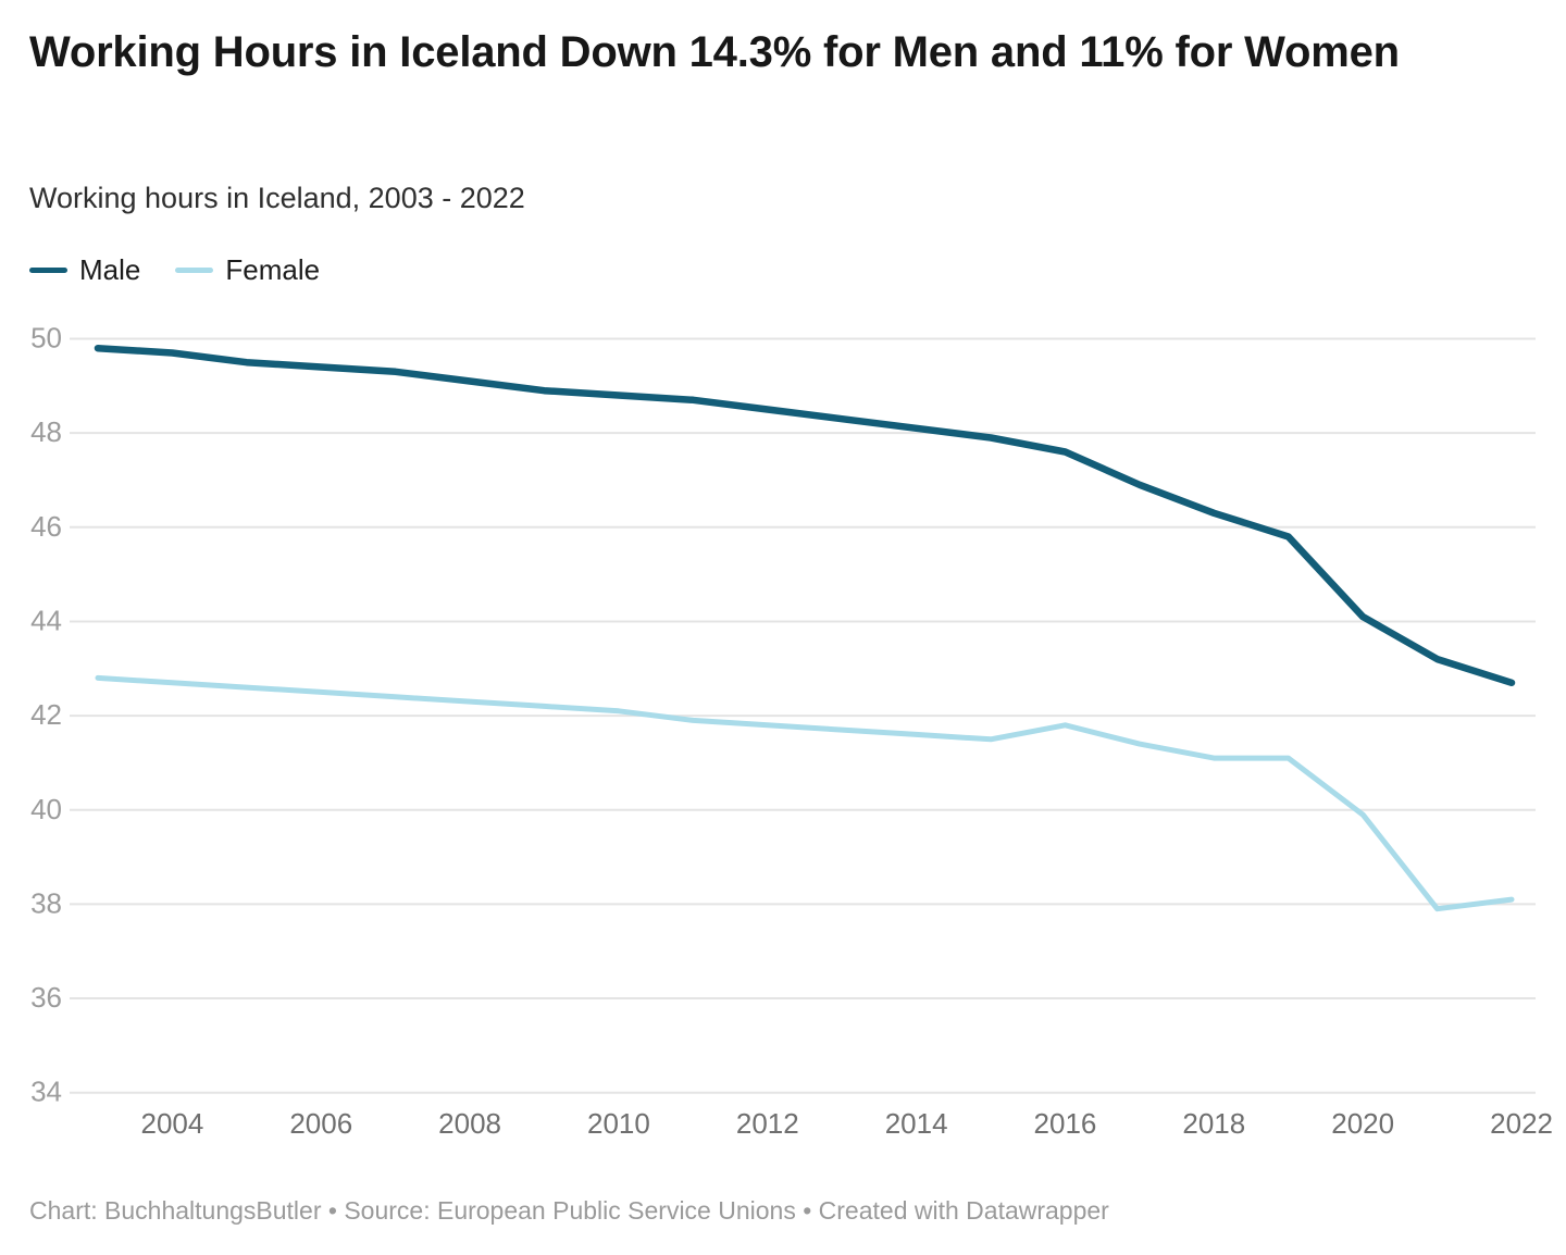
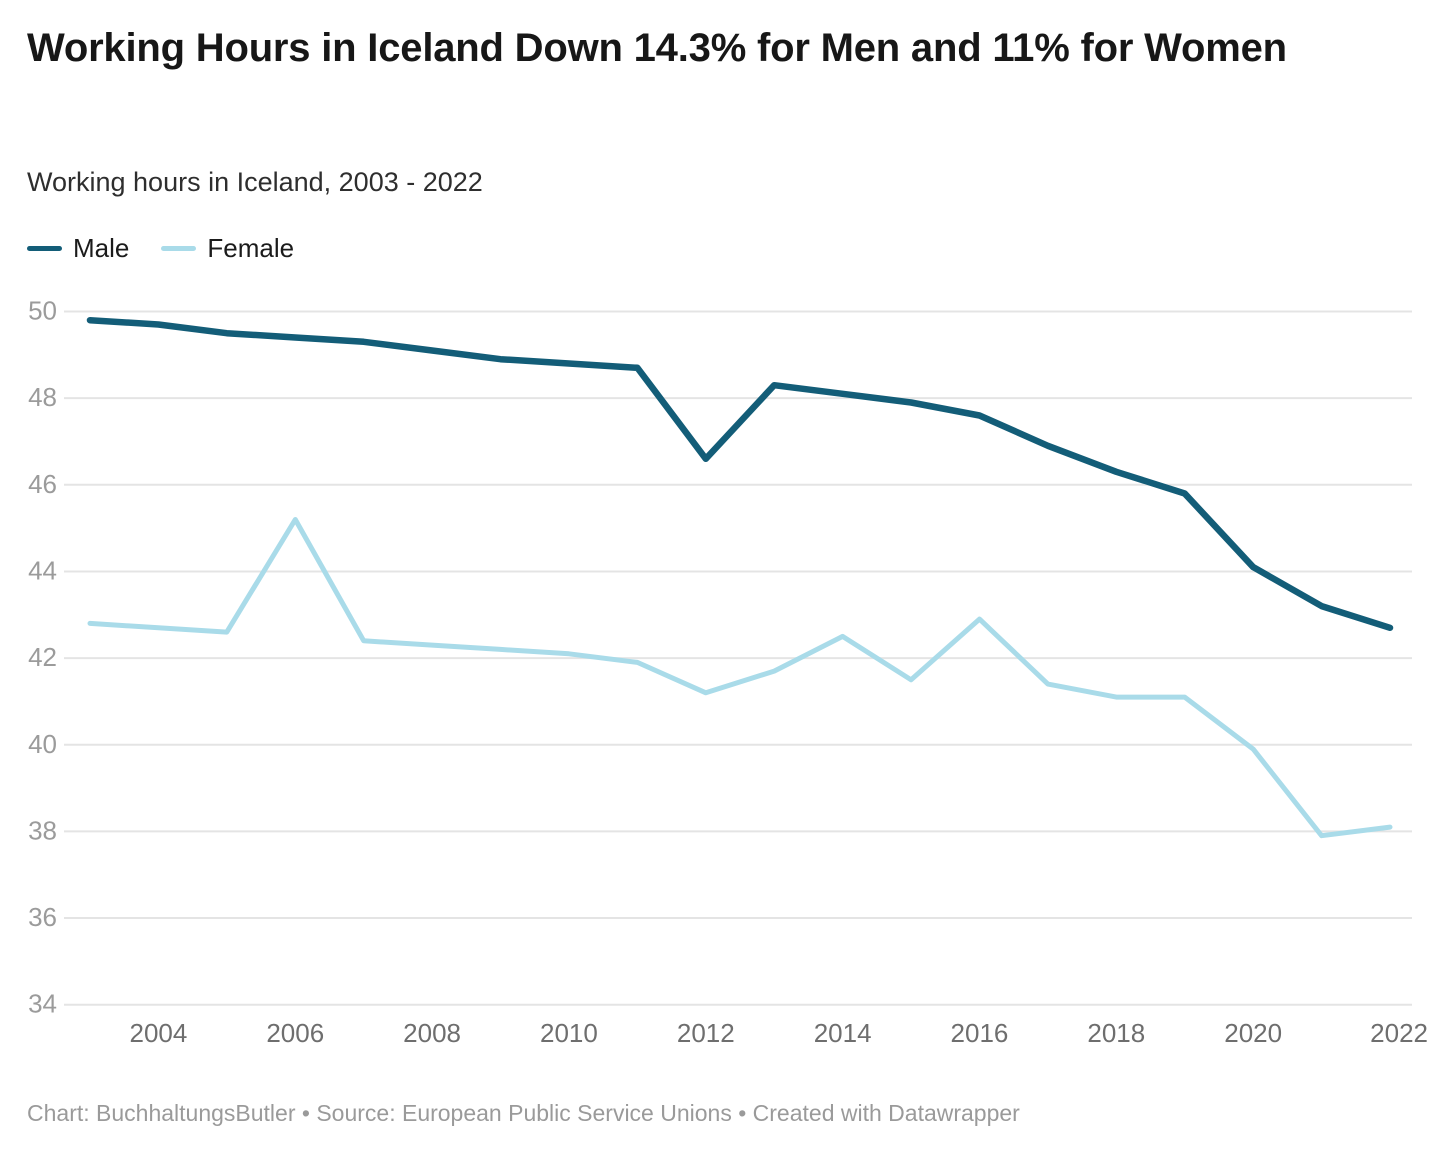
Female/2006: 42.5 -> 45.2
Male/2012: 48.5 -> 46.6
Female/2012: 41.8 -> 41.2
Female/2014: 41.6 -> 42.5
Female/2016: 41.8 -> 42.9
